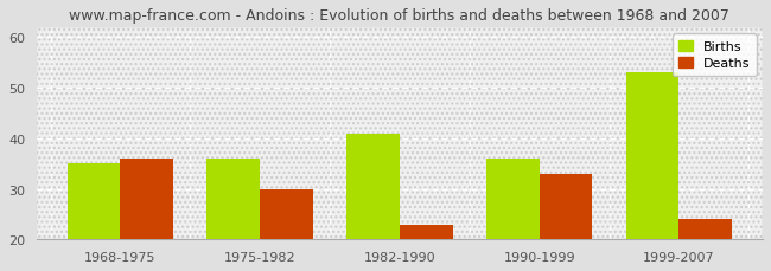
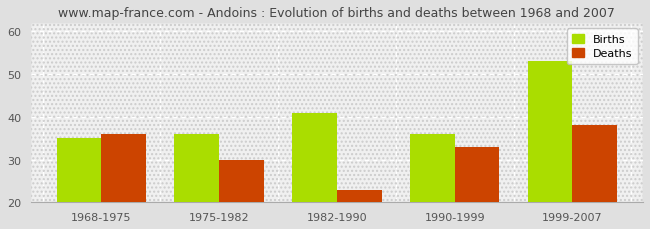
Deaths/1999-2007: 24 -> 38
